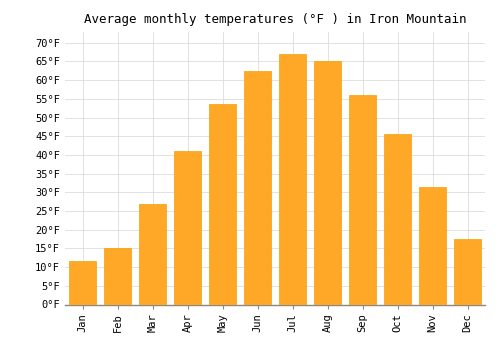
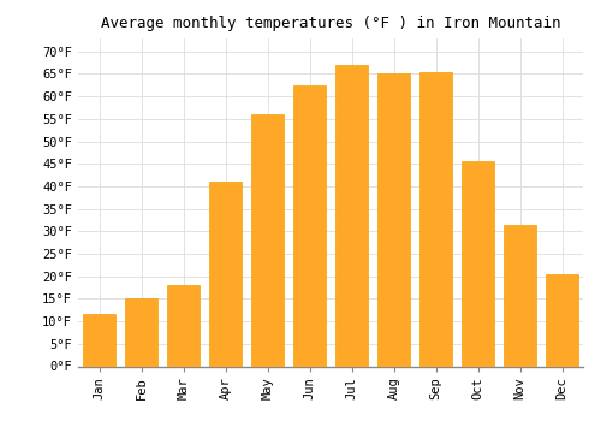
Mar: 27.0°F -> 18.0°F
May: 53.5°F -> 56.0°F
Sep: 56.0°F -> 65.5°F
Dec: 17.5°F -> 20.5°F
